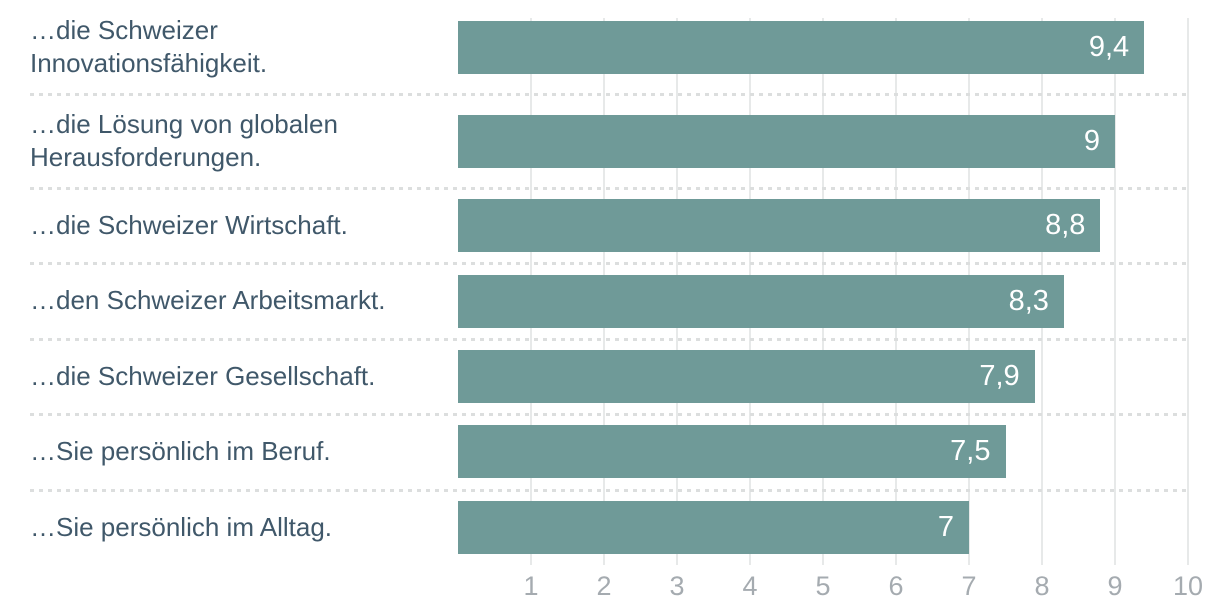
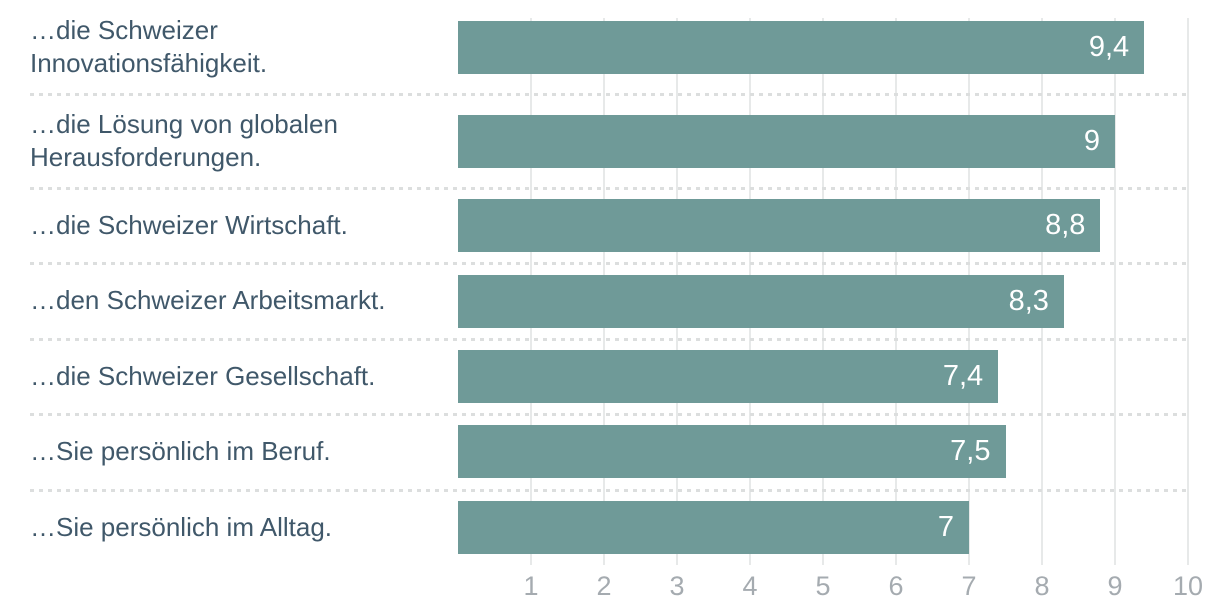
…die Schweizer Gesellschaft.: 7,9 -> 7,4
